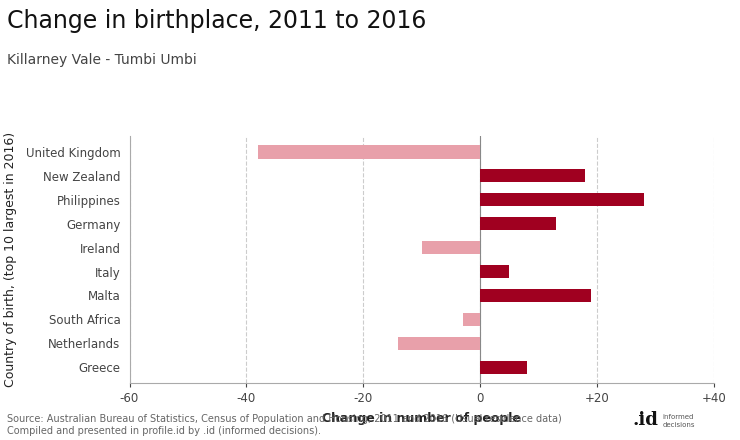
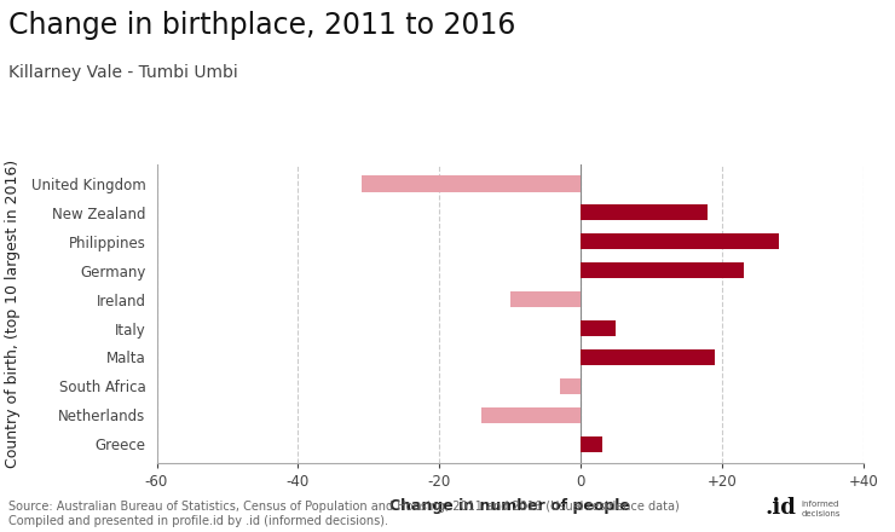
United Kingdom: -38 -> -31
Germany: 13 -> 23
Greece: 8 -> 3
